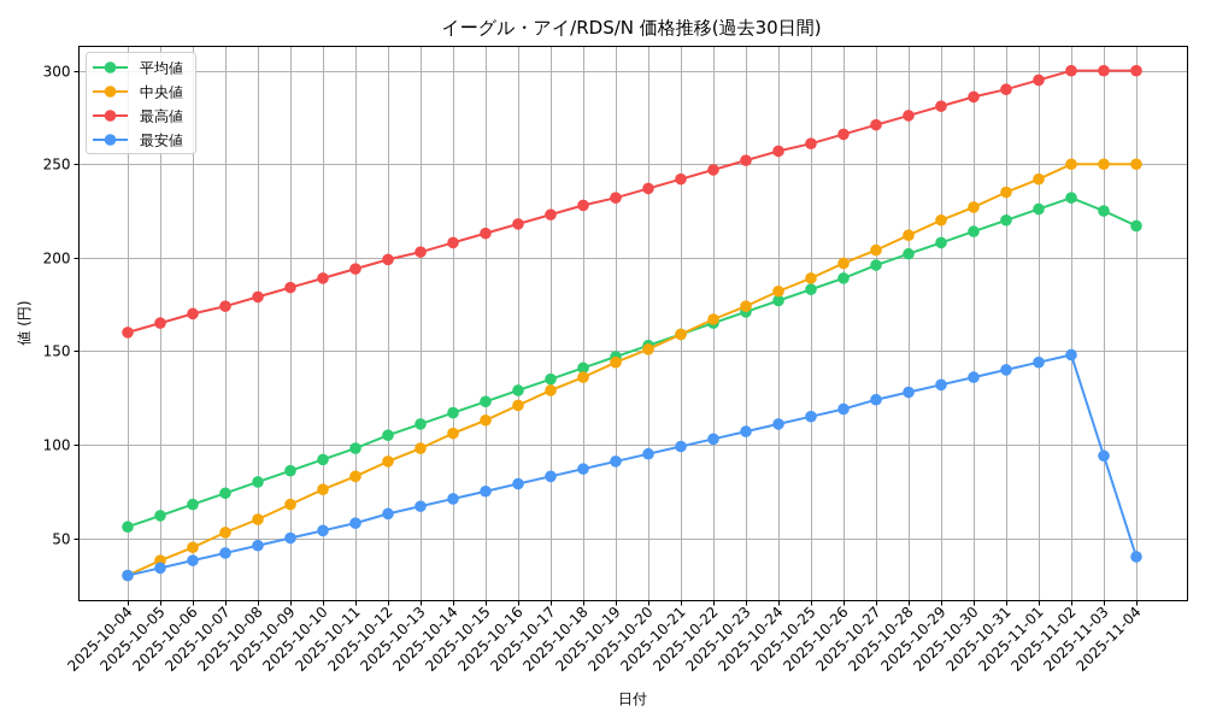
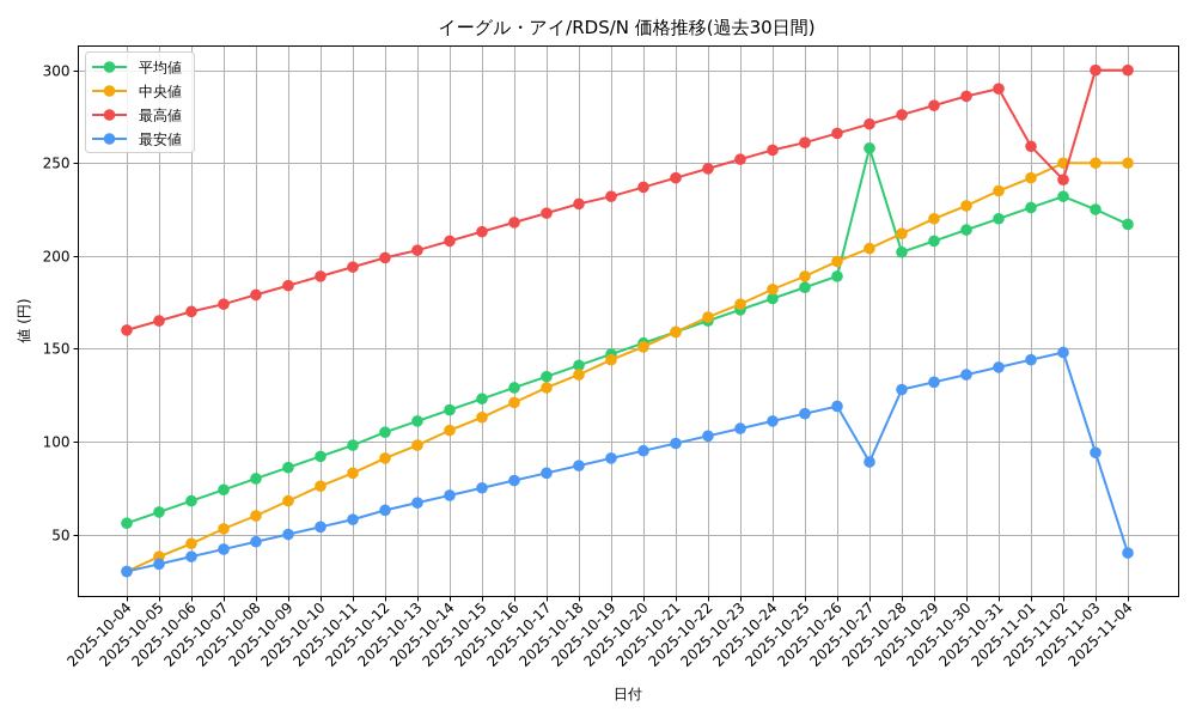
平均値/2025-10-27: 196 -> 258
最安値/2025-10-27: 124 -> 89
最高値/2025-11-01: 295 -> 259
最高値/2025-11-02: 300 -> 241
